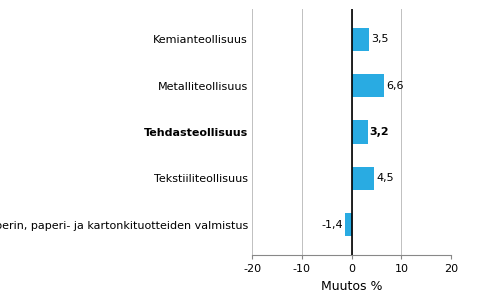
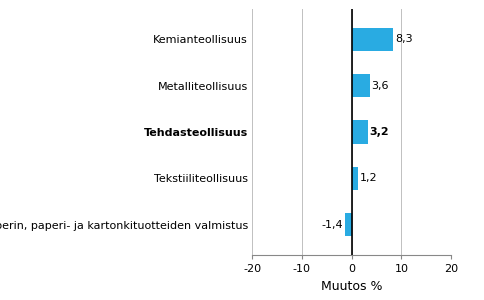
Kemianteollisuus: 3,5 -> 8,3
Metalliteollisuus: 6,6 -> 3,6
Tekstiiliteollisuus: 4,5 -> 1,2
